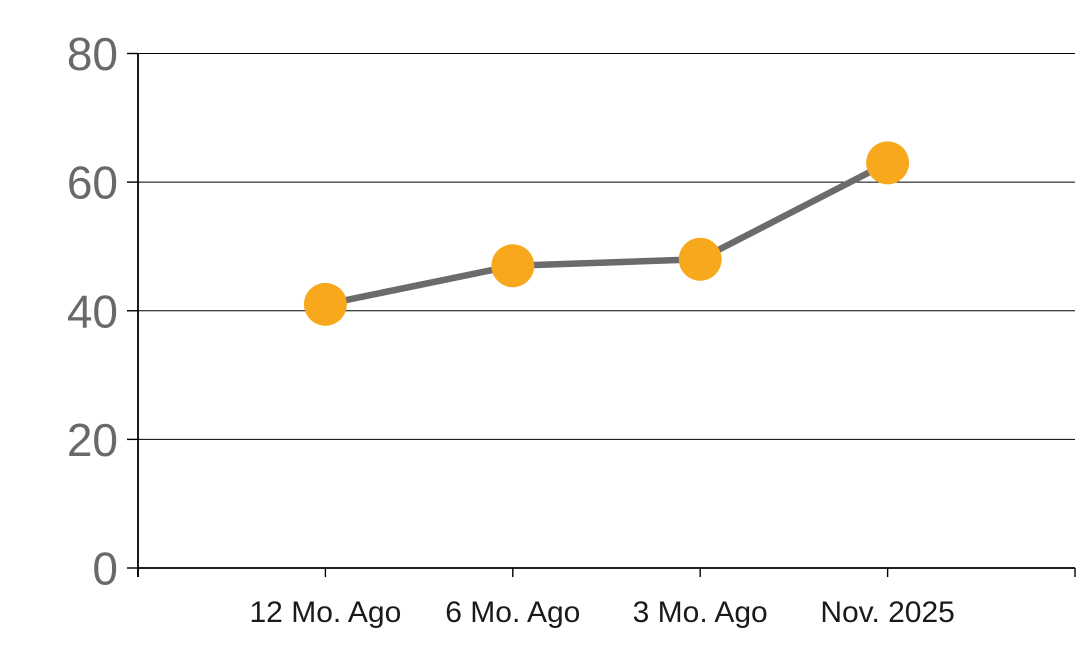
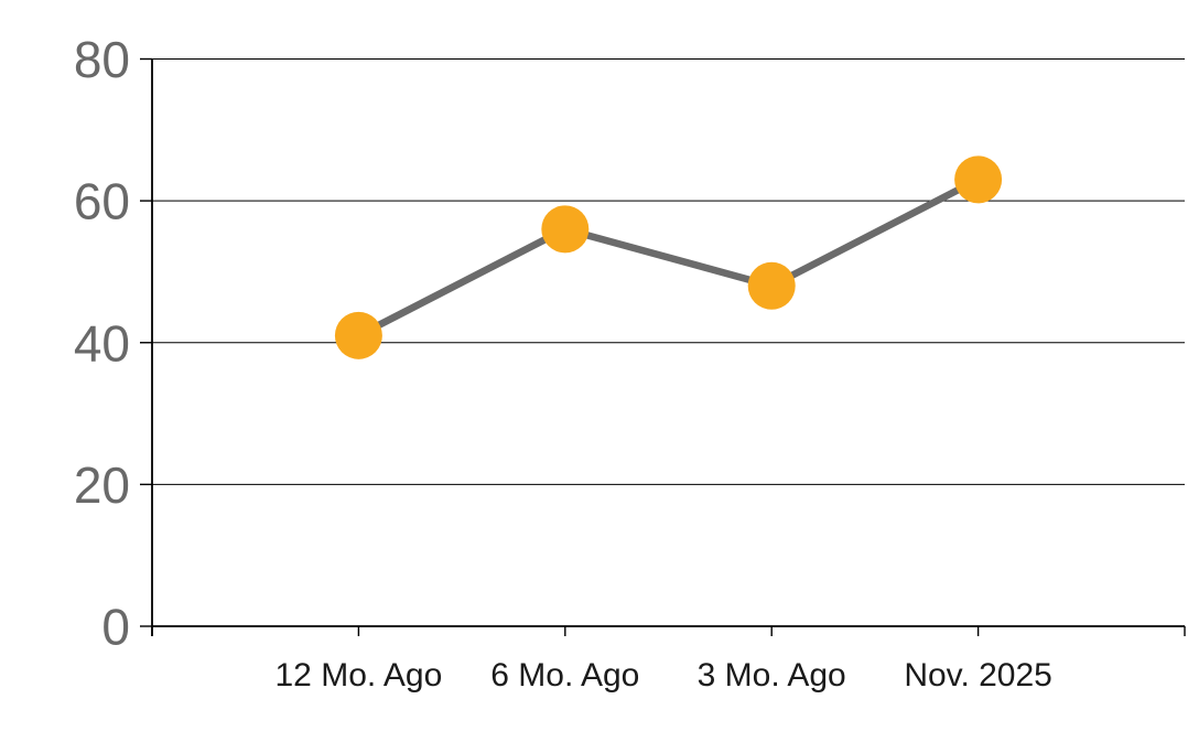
6 Mo. Ago: 47 -> 56
